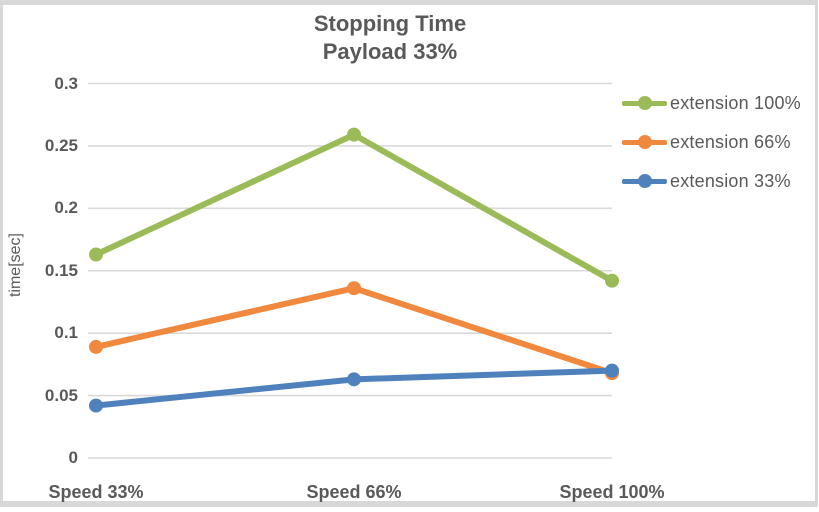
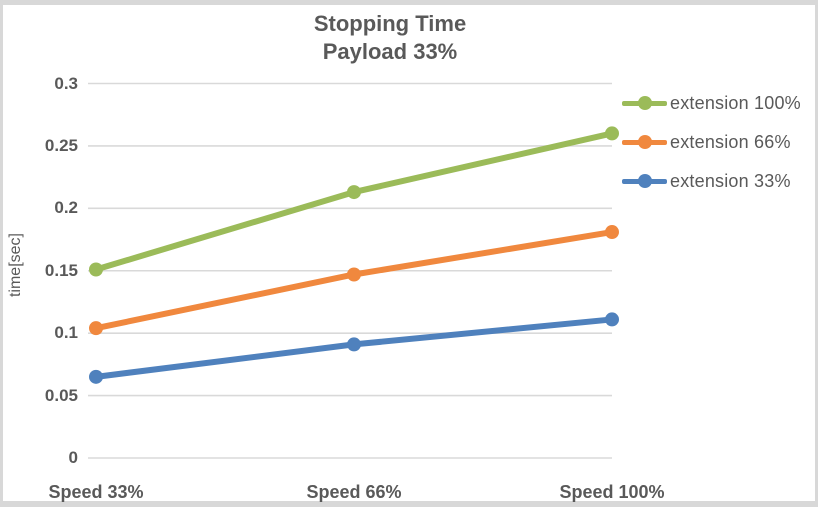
extension 100%/Speed 33%: 0.163 -> 0.151
extension 66%/Speed 33%: 0.089 -> 0.104
extension 33%/Speed 33%: 0.042 -> 0.065
extension 100%/Speed 66%: 0.259 -> 0.213
extension 66%/Speed 66%: 0.136 -> 0.147
extension 33%/Speed 66%: 0.063 -> 0.091
extension 100%/Speed 100%: 0.142 -> 0.260
extension 66%/Speed 100%: 0.068 -> 0.181
extension 33%/Speed 100%: 0.070 -> 0.111
